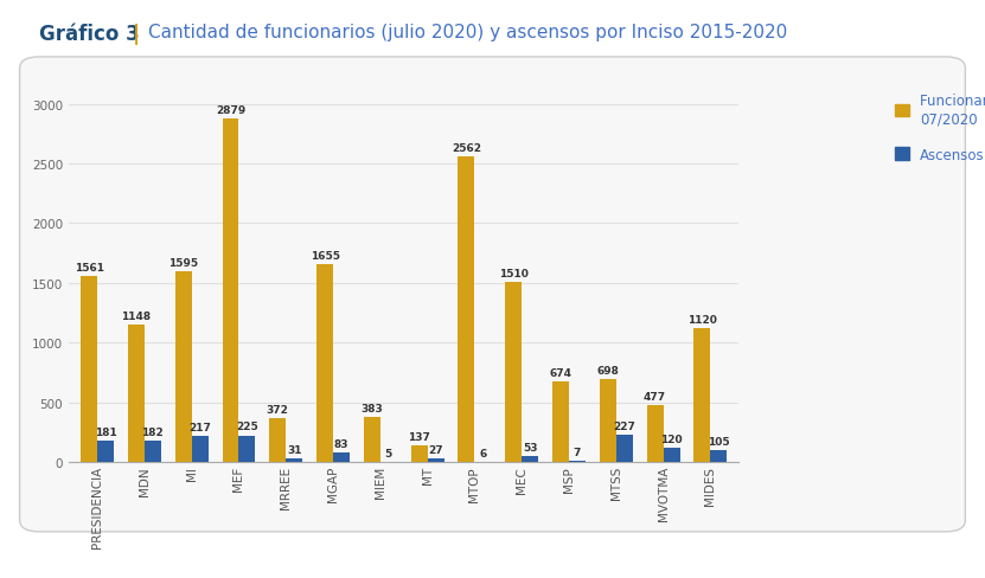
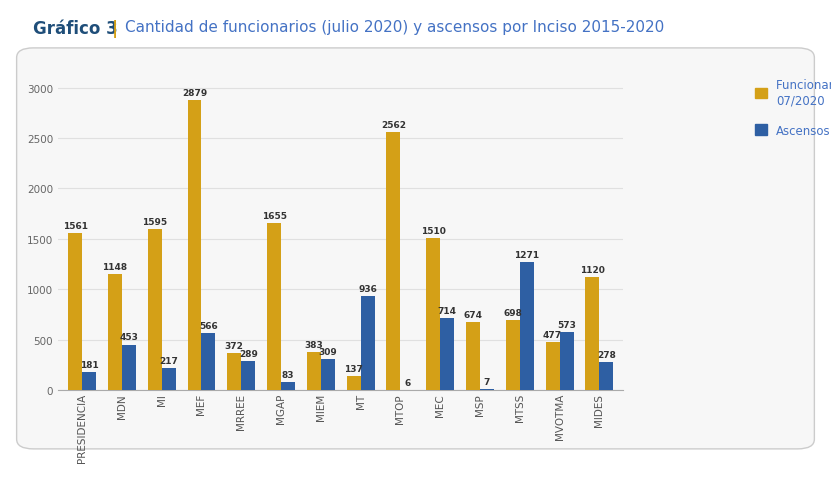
Ascensos/MDN: 182 -> 453
Ascensos/MEF: 225 -> 566
Ascensos/MRREE: 31 -> 289
Ascensos/MIEM: 5 -> 309
Ascensos/MT: 27 -> 936
Ascensos/MEC: 53 -> 714
Ascensos/MTSS: 227 -> 1271
Ascensos/MVOTMA: 120 -> 573
Ascensos/MIDES: 105 -> 278
